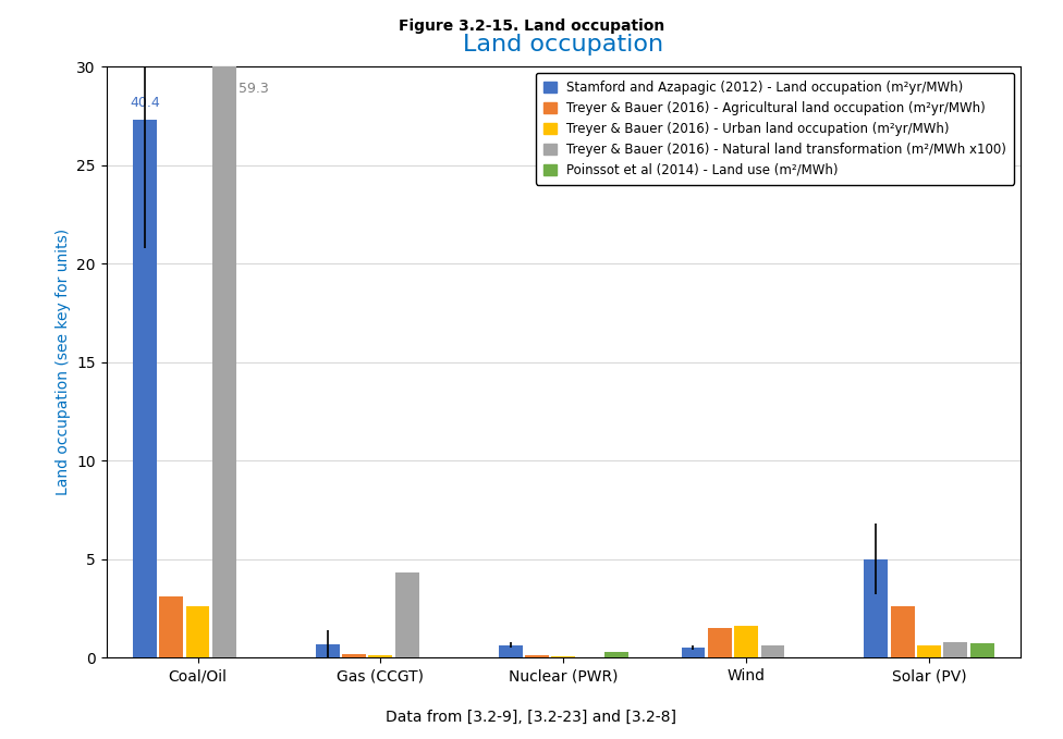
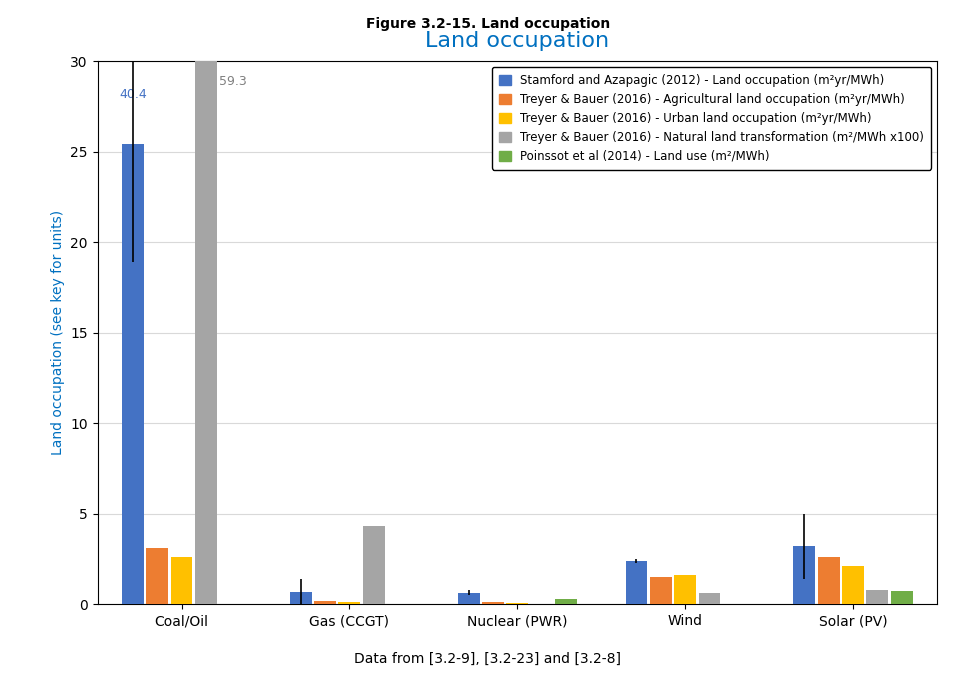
Stamford and Azapagic (2012) - Land occupation (m²yr/MWh)/Coal/Oil: 27.3 -> 25.4
Stamford and Azapagic (2012) - Land occupation (m²yr/MWh)/Wind: 0.5 -> 2.4
Stamford and Azapagic (2012) - Land occupation (m²yr/MWh)/Solar (PV): 5.0 -> 3.2
Treyer & Bauer (2016) - Urban land occupation (m²yr/MWh)/Solar (PV): 0.6 -> 2.1
